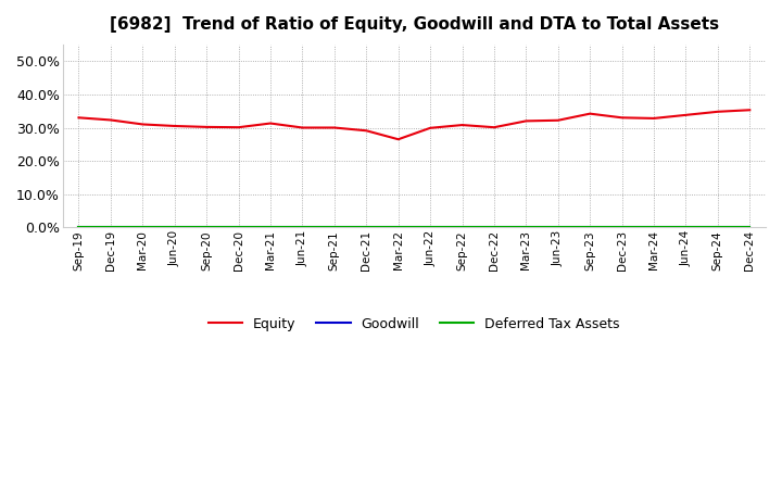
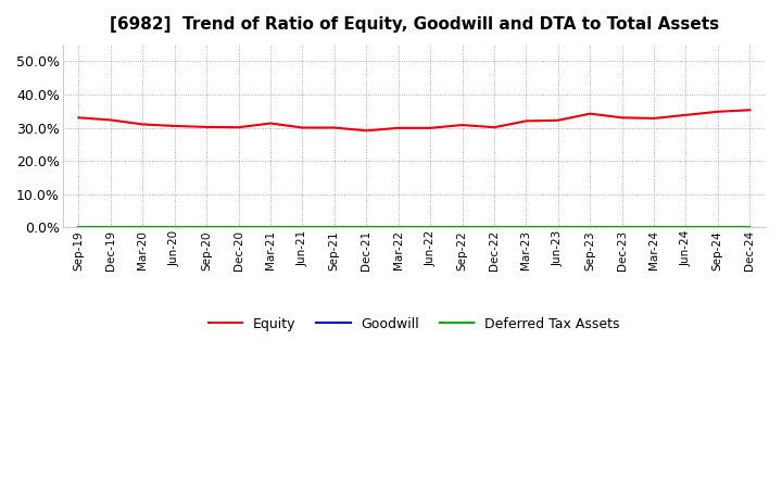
Equity/Mar-22: 26.5% -> 29.9%
